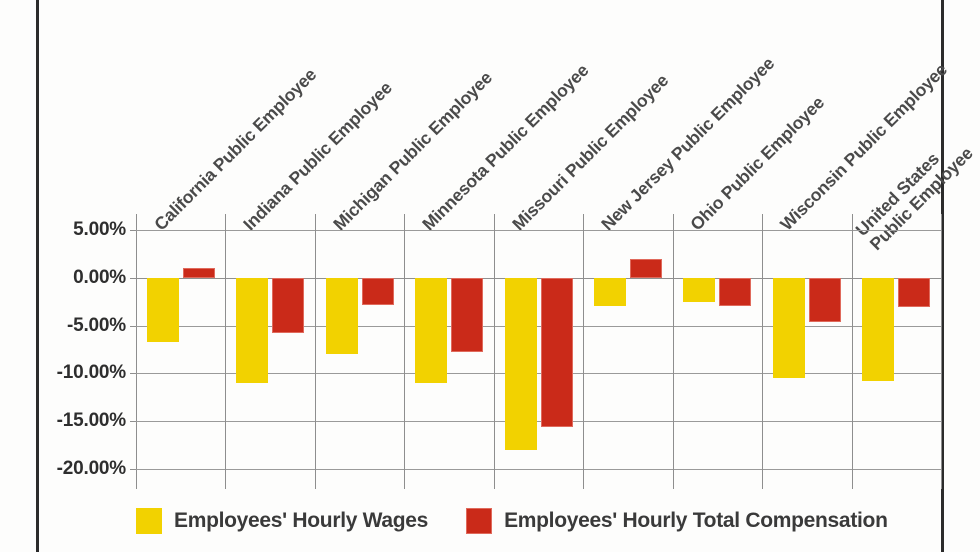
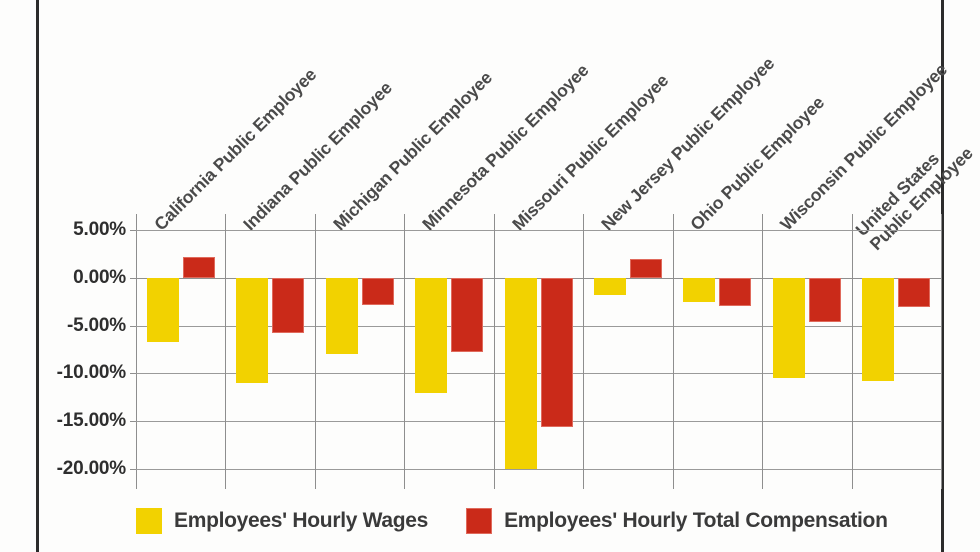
Employees' Hourly Total Compensation/California Public Employee: 1% -> 2%
Employees' Hourly Wages/Minnesota Public Employee: -11% -> -12%
Employees' Hourly Wages/Missouri Public Employee: -18% -> -20%
Employees' Hourly Wages/New Jersey Public Employee: -3% -> -2%
